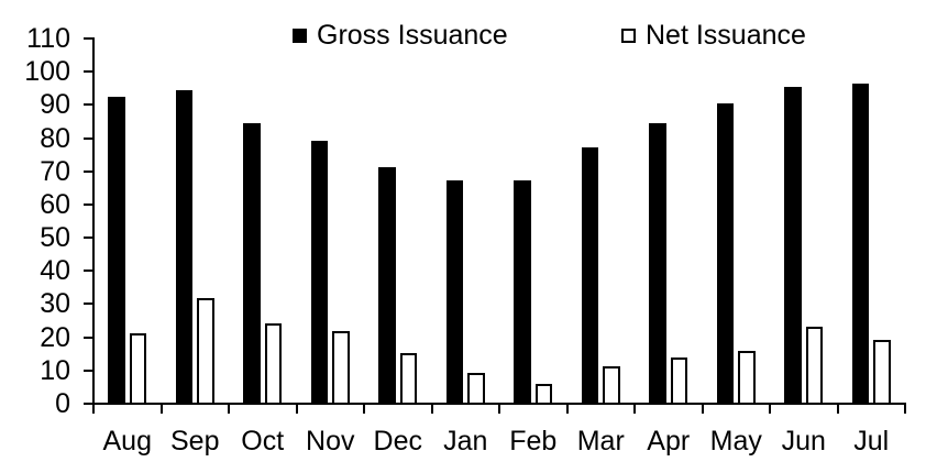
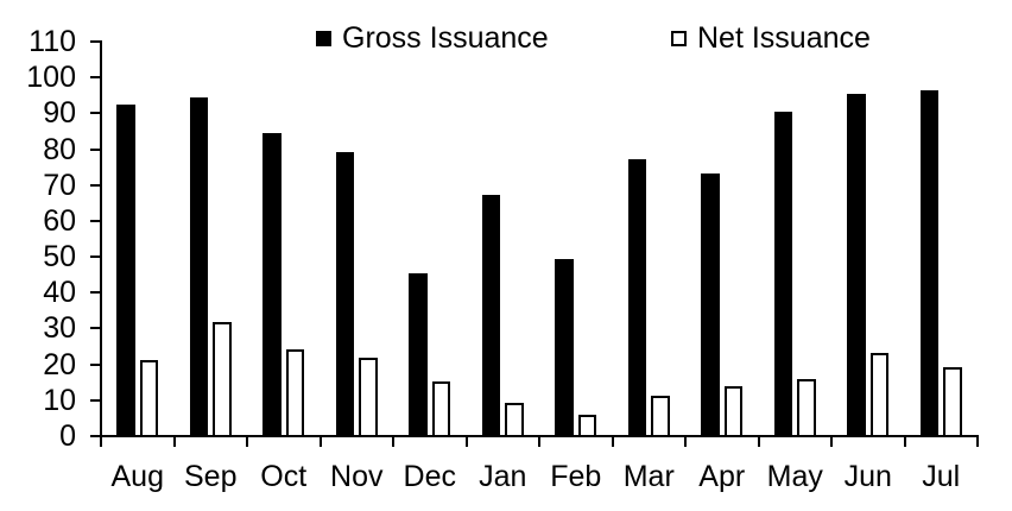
Gross Issuance/Dec: 71 -> 45
Gross Issuance/Feb: 67 -> 49
Gross Issuance/Apr: 84 -> 73
